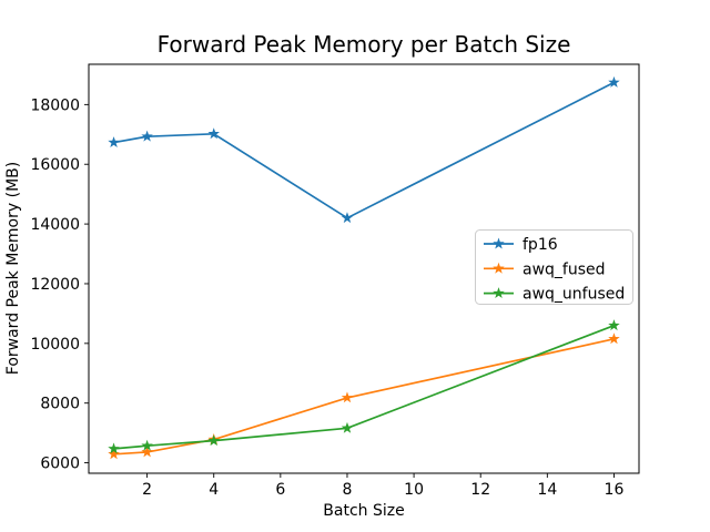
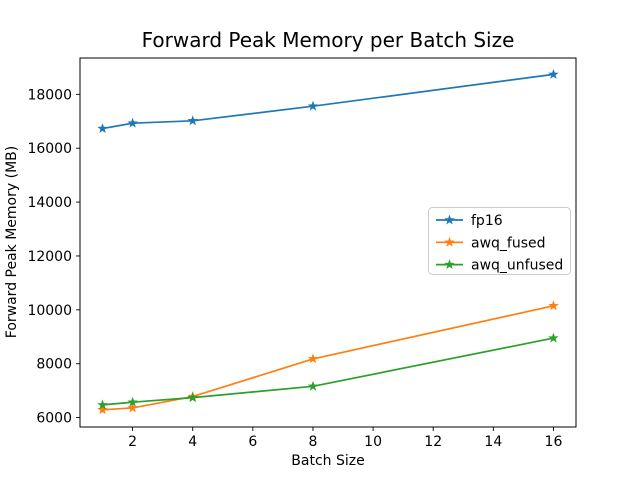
fp16/8: 14200 -> 17600
awq_unfused/16: 10600 -> 9000
